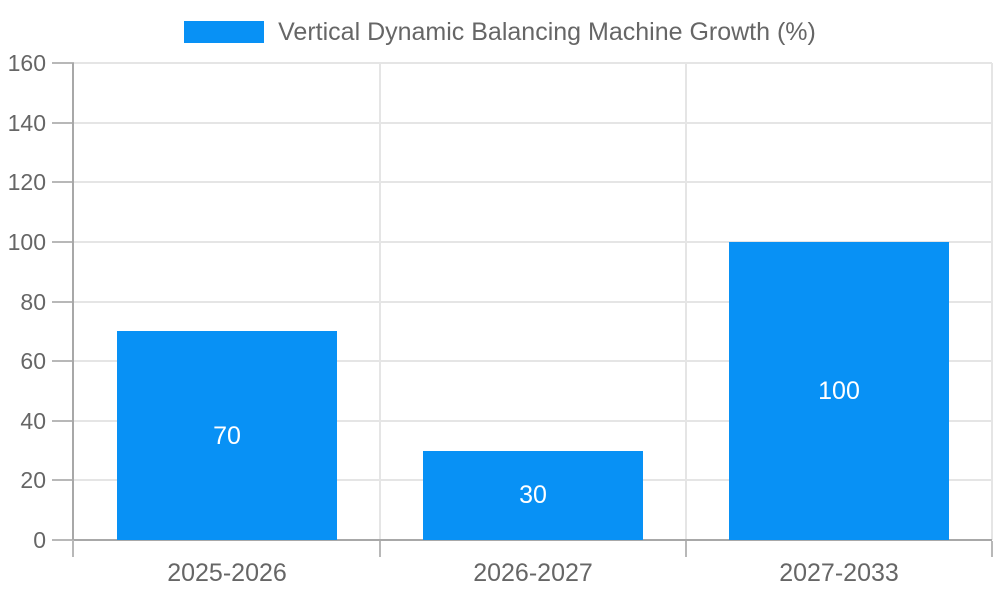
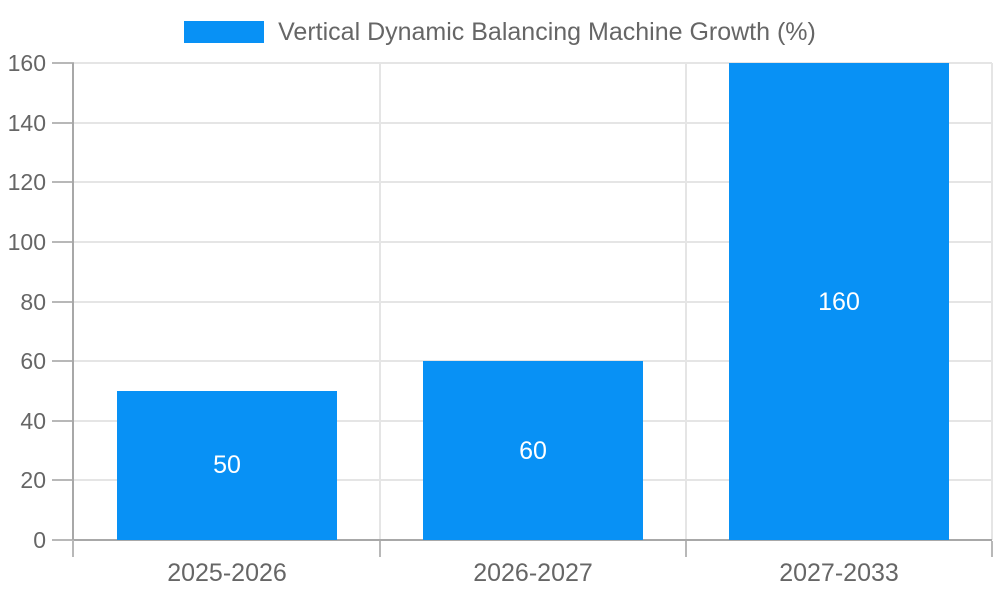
2025-2026: 70 -> 50
2026-2027: 30 -> 60
2027-2033: 100 -> 160
